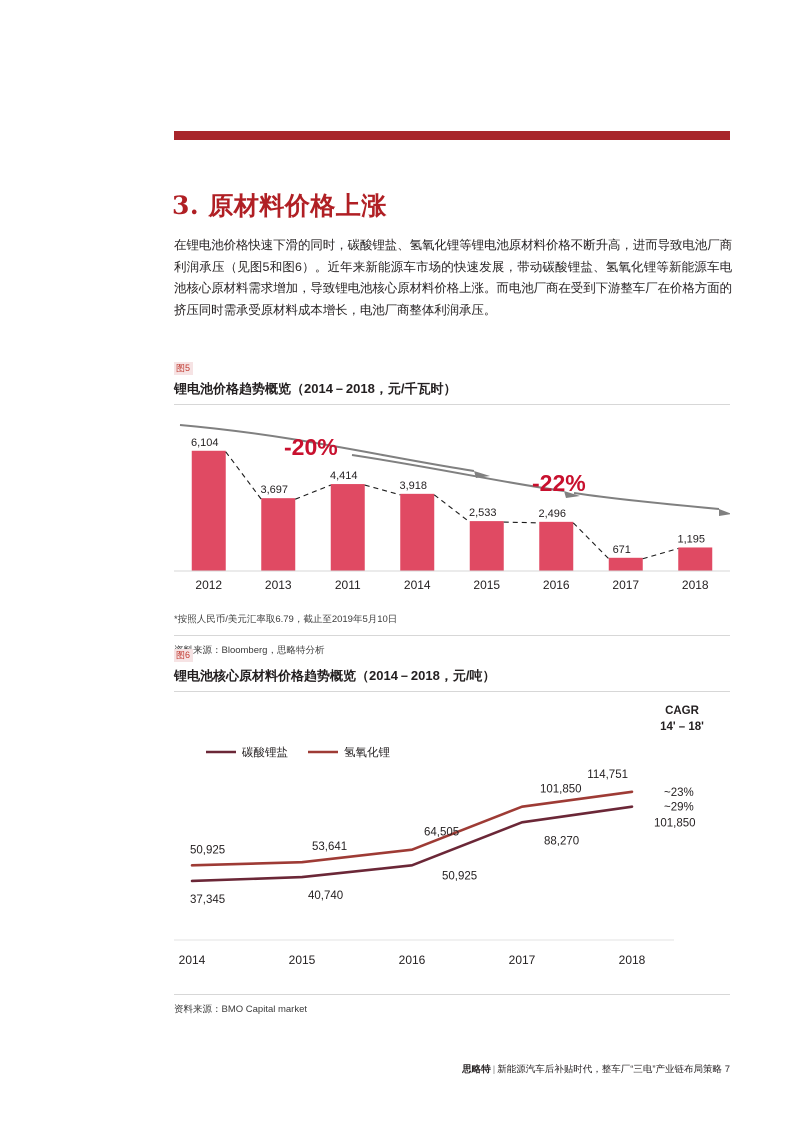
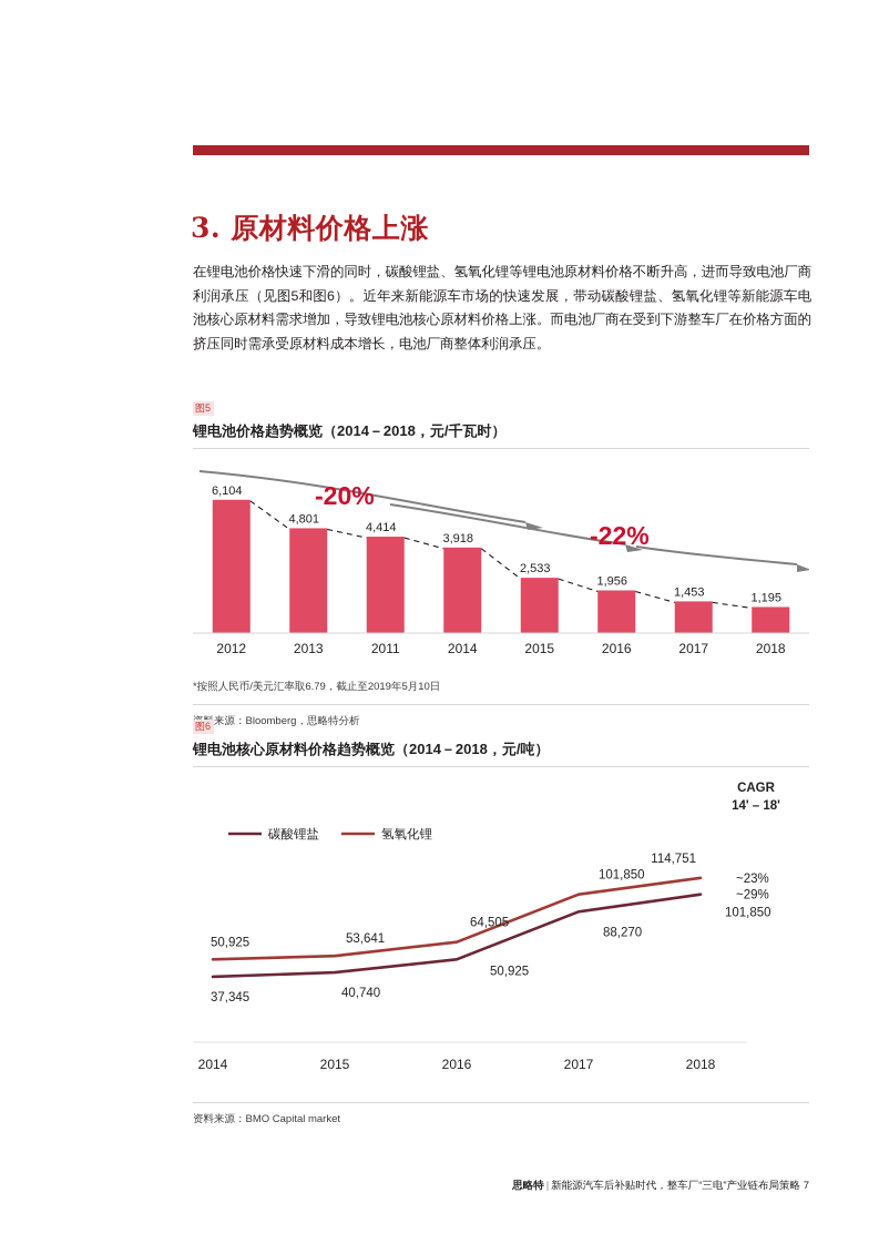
锂电池价格趋势概览（2014－2018，元/千瓦时）/2013: 3,697 -> 4,801
锂电池价格趋势概览（2014－2018，元/千瓦时）/2016: 2,496 -> 1,956
锂电池价格趋势概览（2014－2018，元/千瓦时）/2017: 671 -> 1,453
